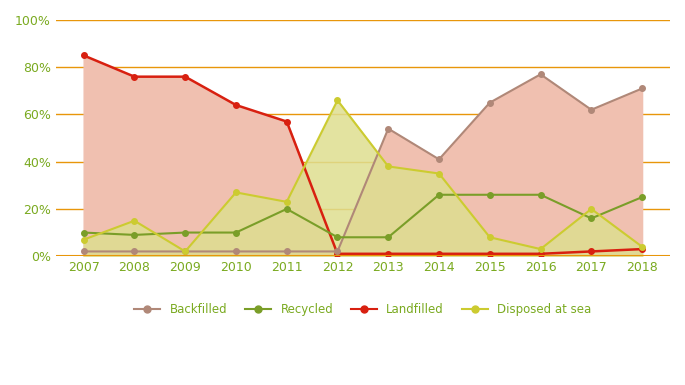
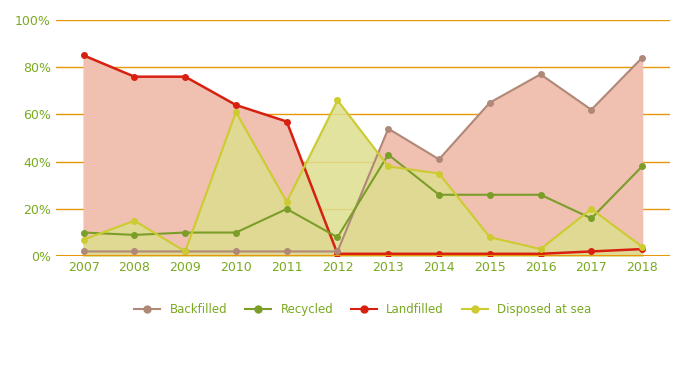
Disposed at sea/2010: 27% -> 61%
Recycled/2013: 8% -> 43%
Backfilled/2018: 71% -> 84%
Recycled/2018: 25% -> 38%
